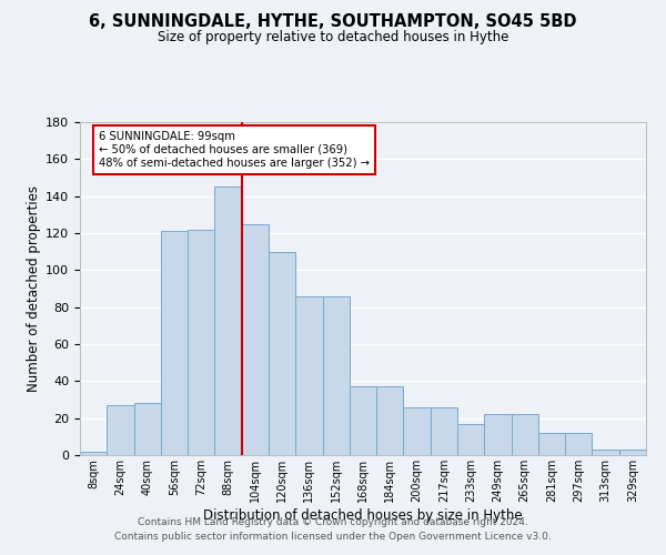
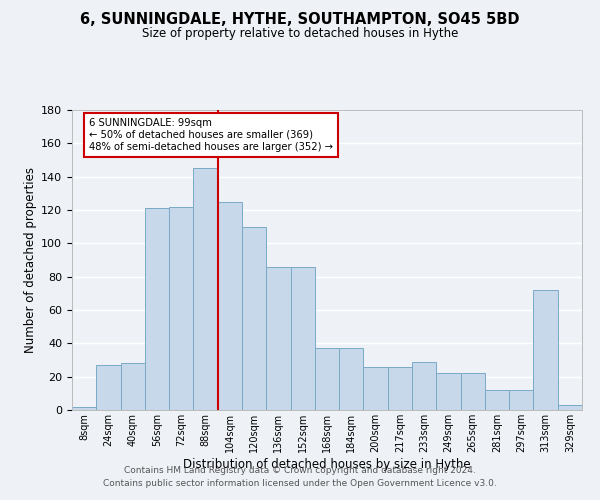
233sqm: 17 -> 29
313sqm: 3 -> 72
